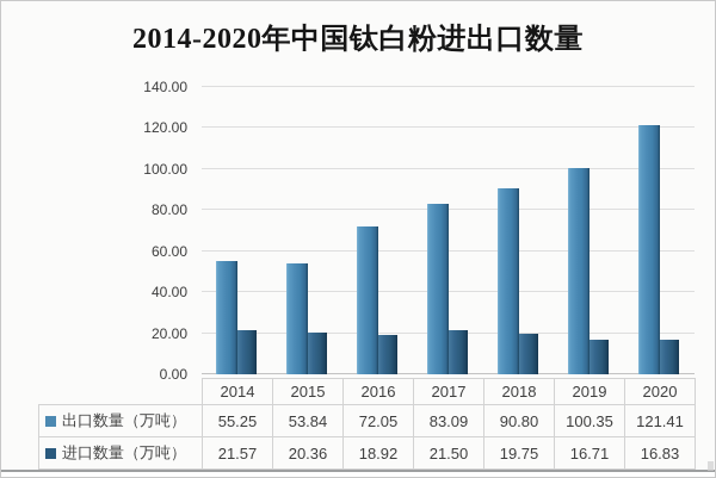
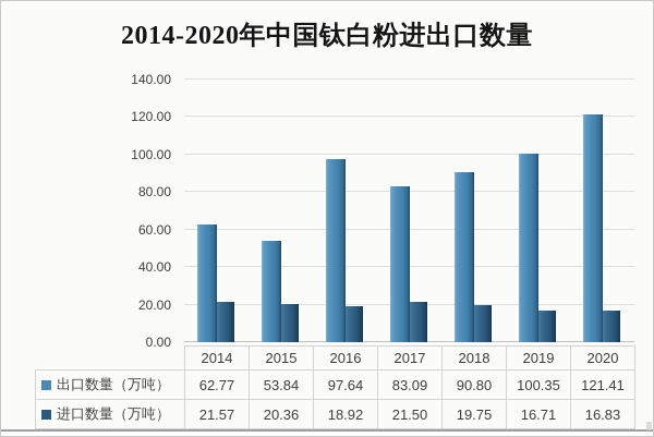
出口数量（万吨）/2014: 55.25 -> 62.77
出口数量（万吨）/2016: 72.05 -> 97.64
